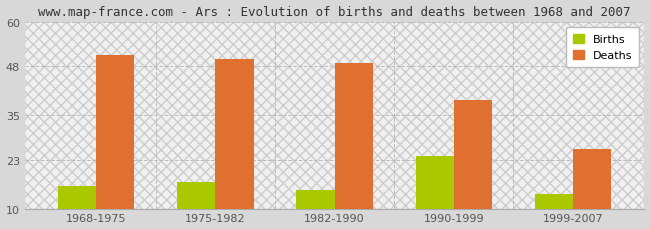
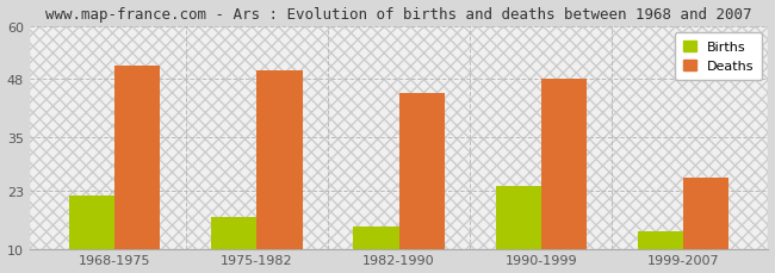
Births/1968-1975: 16 -> 22
Deaths/1982-1990: 49 -> 45
Deaths/1990-1999: 39 -> 48
